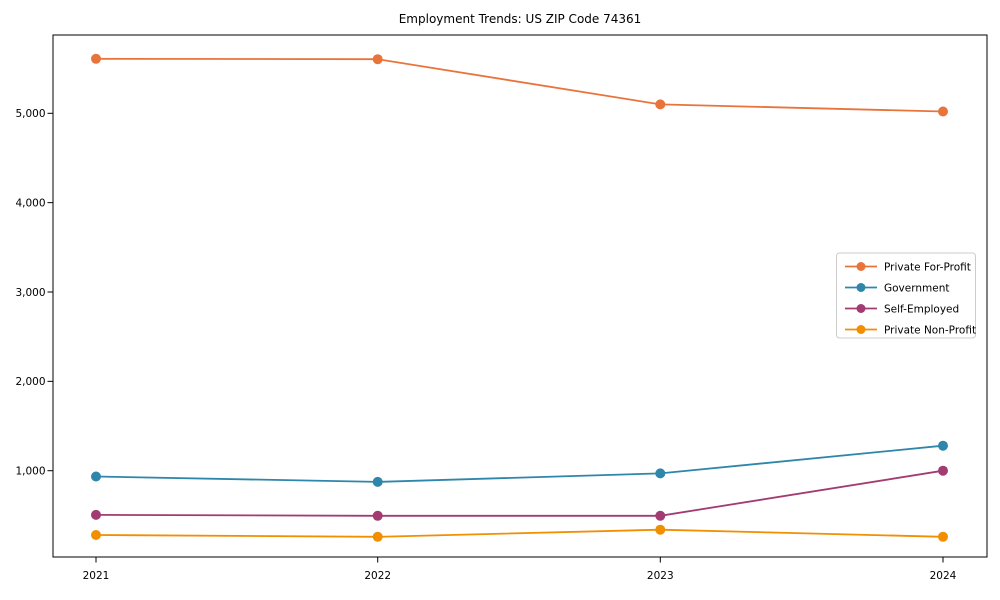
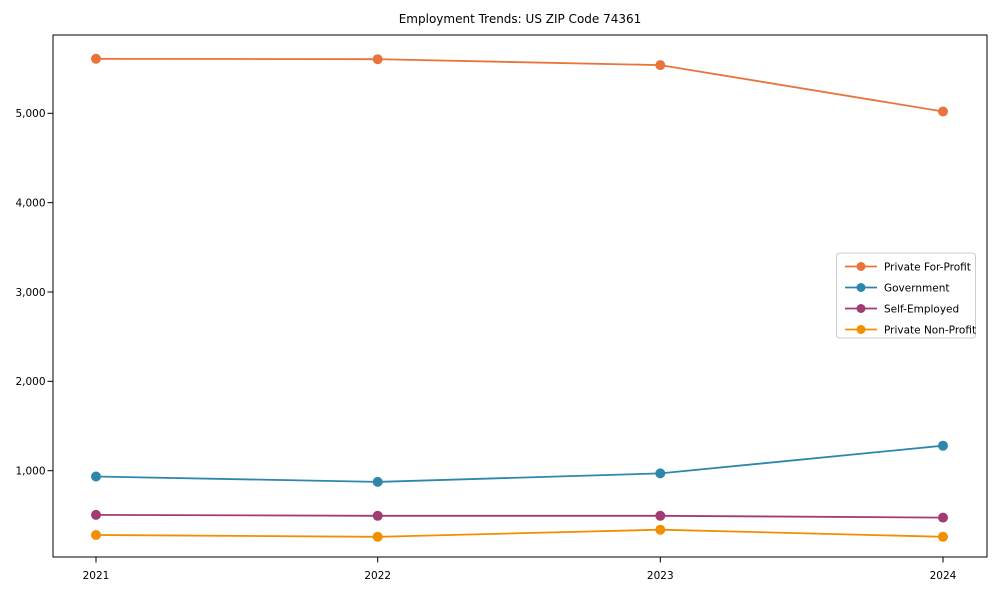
Private For-Profit/2023: 5100 -> 5500
Self-Employed/2024: 1000 -> 500
